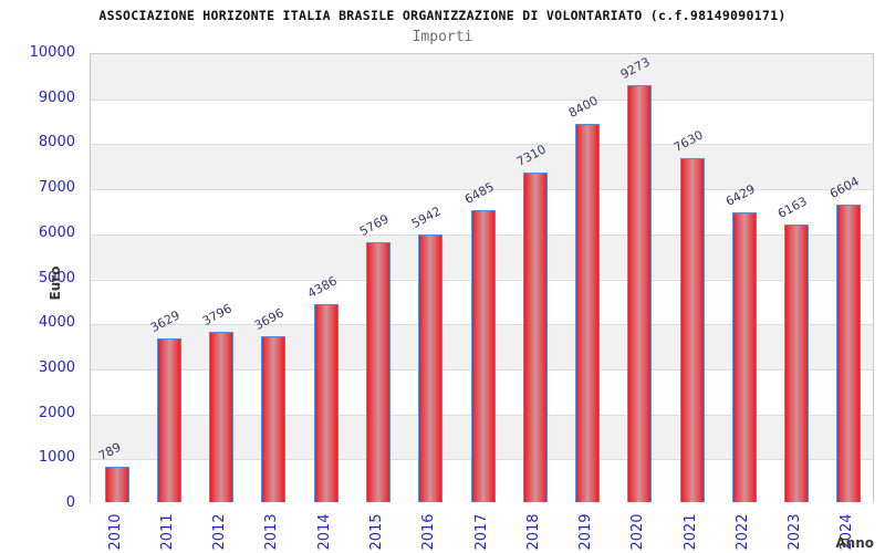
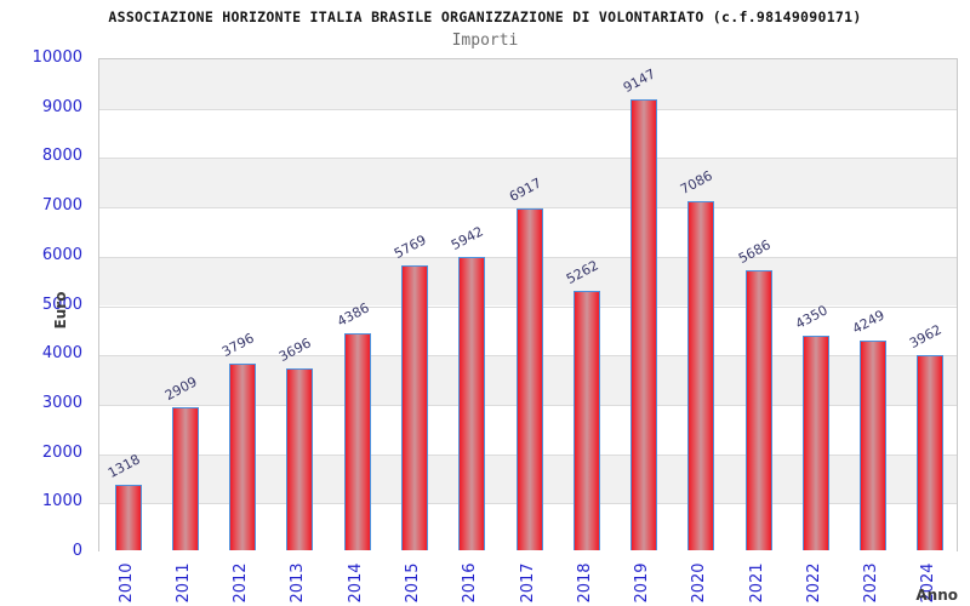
2010: 789 -> 1318
2011: 3629 -> 2909
2017: 6485 -> 6917
2018: 7310 -> 5262
2019: 8400 -> 9147
2020: 9273 -> 7086
2021: 7630 -> 5686
2022: 6429 -> 4350
2023: 6163 -> 4249
2024: 6604 -> 3962
